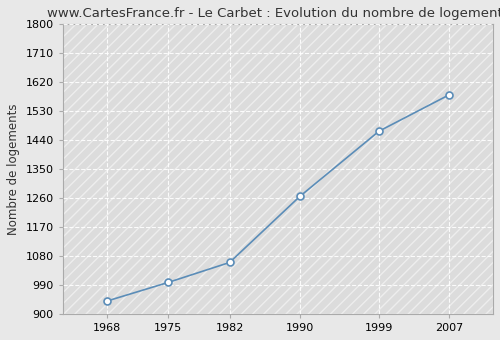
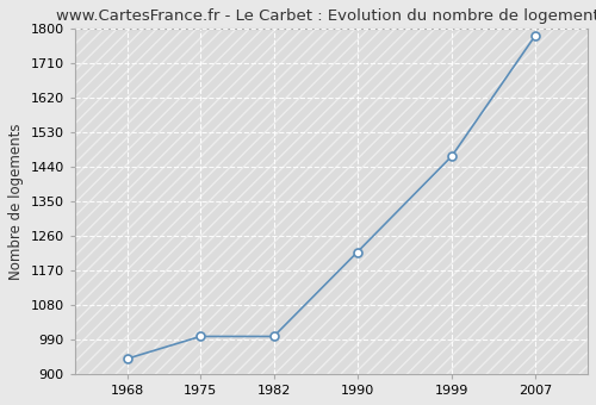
1982: 1060 -> 998
1990: 1265 -> 1218
2007: 1580 -> 1782
